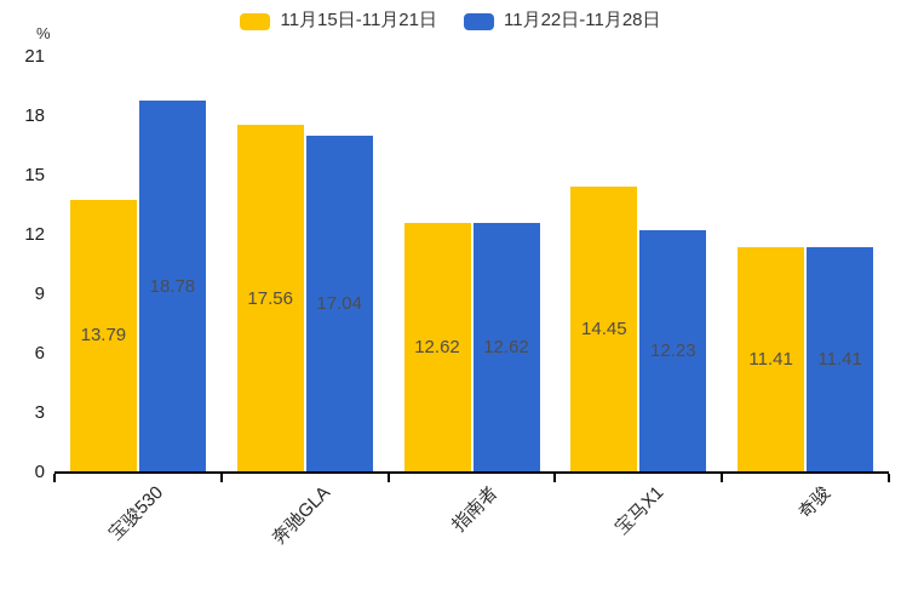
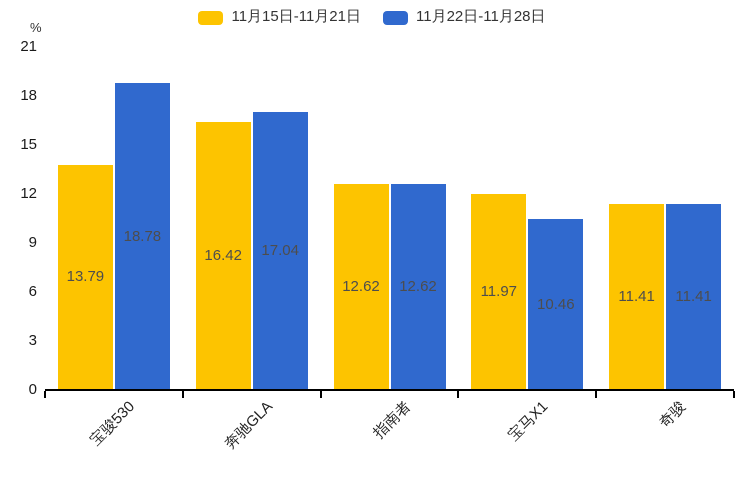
11月15日-11月21日/奔驰GLA: 17.56 -> 16.42
11月15日-11月21日/宝马X1: 14.45 -> 11.97
11月22日-11月28日/宝马X1: 12.23 -> 10.46
